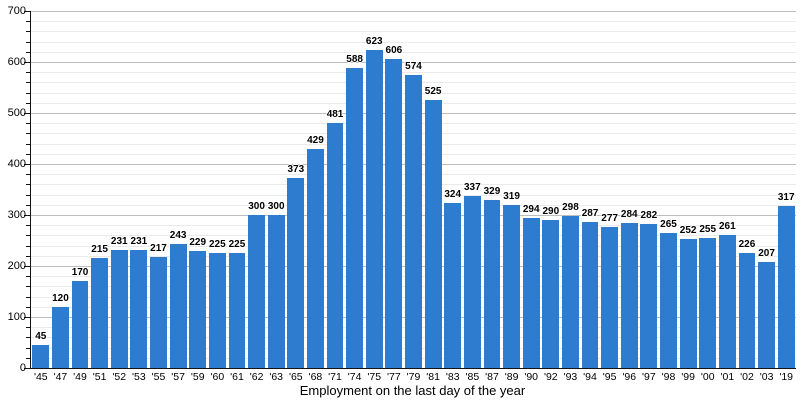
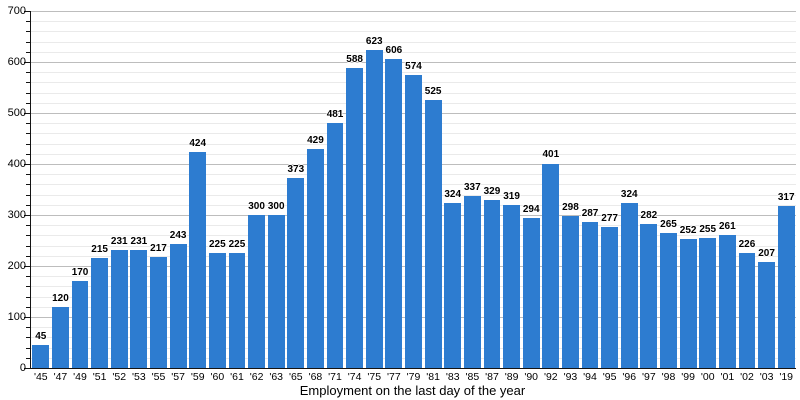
'59: 229 -> 424
'92: 290 -> 401
'96: 284 -> 324
